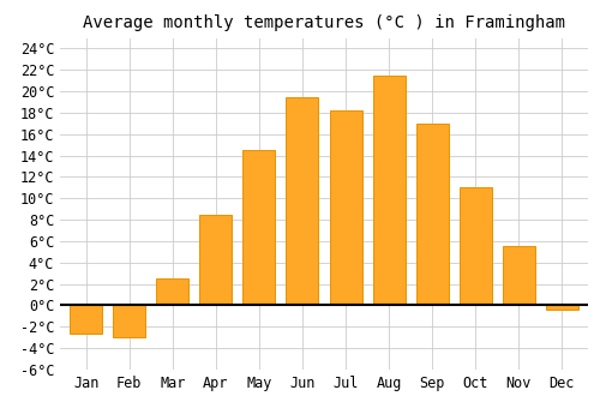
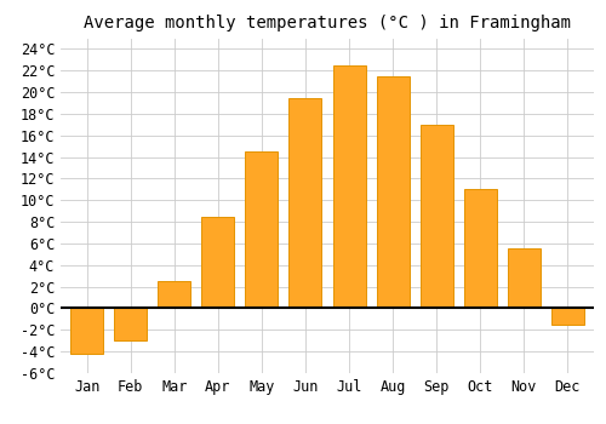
Jan: -2.6°C -> -4.2°C
Jul: 18.2°C -> 22.5°C
Dec: -0.4°C -> -1.5°C
